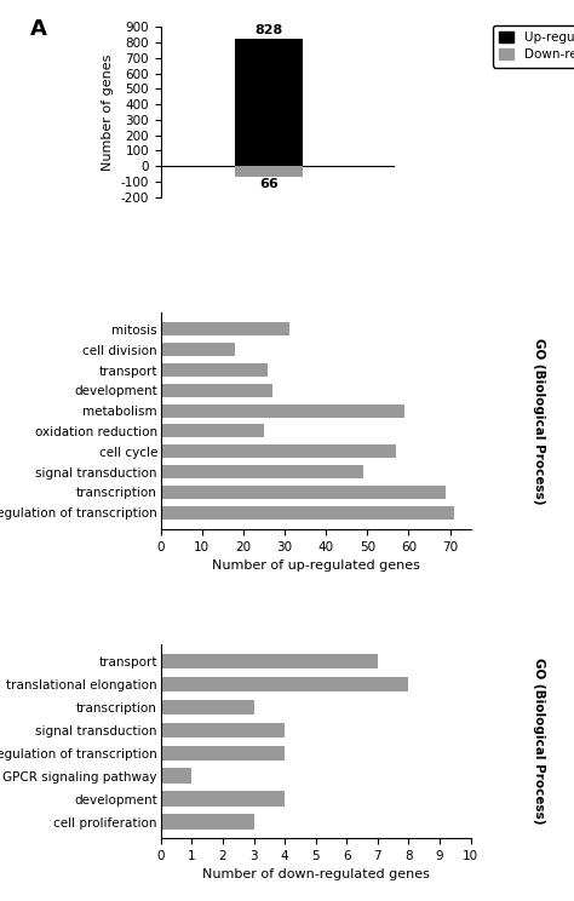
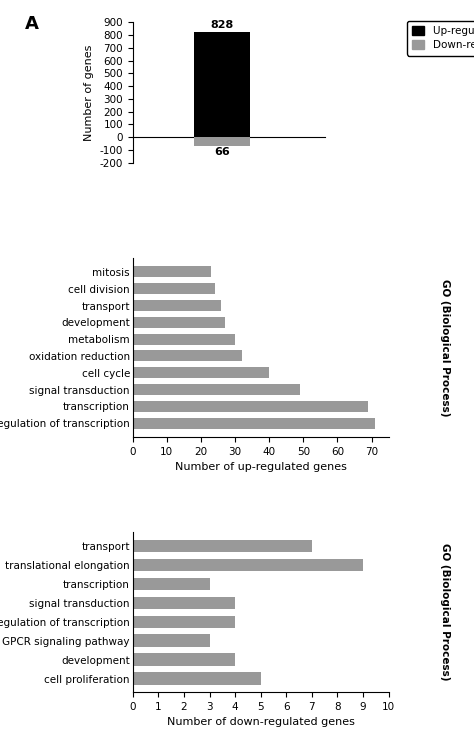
mitosis: 31 -> 23
cell division: 18 -> 24
metabolism: 59 -> 30
oxidation reduction: 25 -> 32
cell cycle: 57 -> 40
translational elongation: 8 -> 9
GPCR signaling pathway: 1 -> 3
cell proliferation: 3 -> 5
